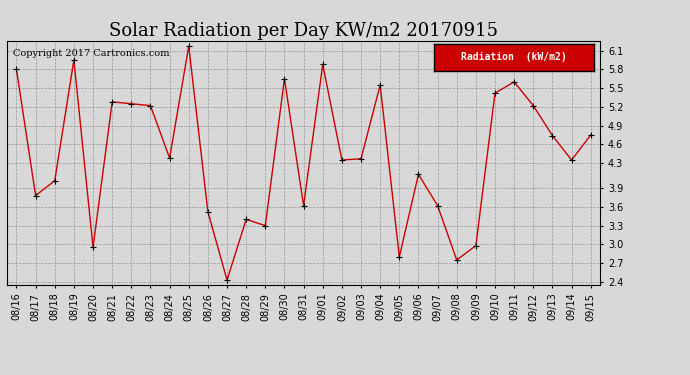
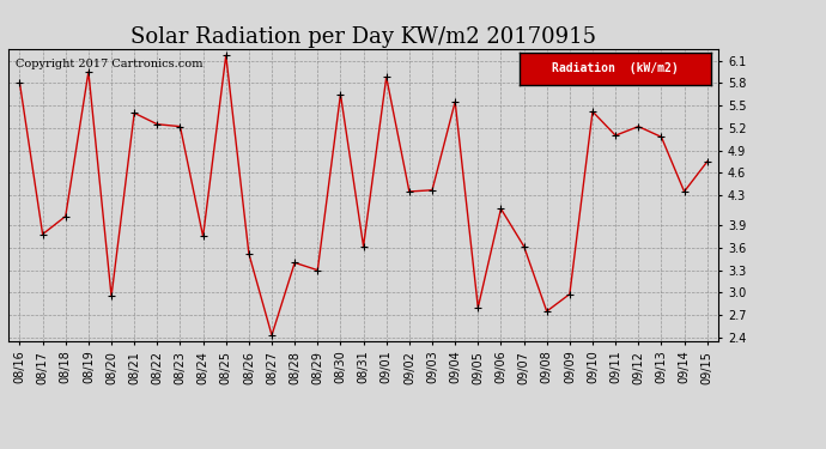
08/21: 5.28 -> 5.40
08/24: 4.38 -> 3.75
09/11: 5.60 -> 5.10
09/13: 4.74 -> 5.08
